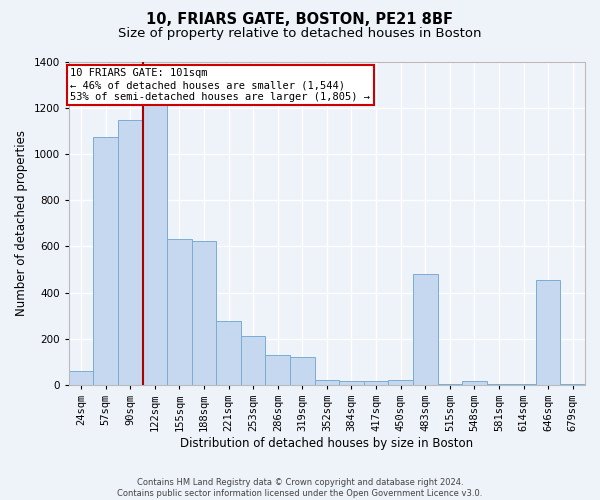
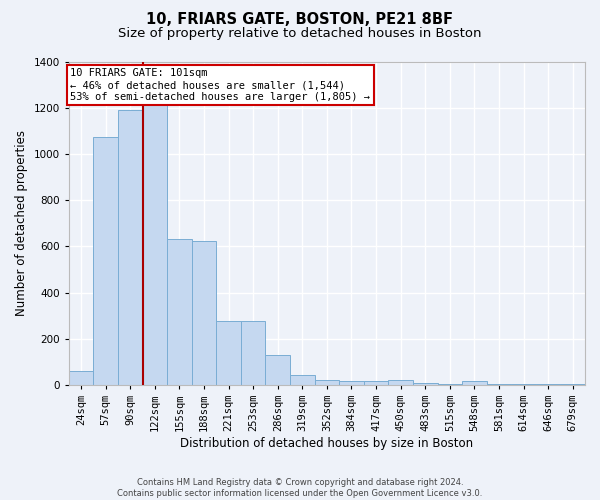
90sqm: 1145 -> 1190
253sqm: 210 -> 275
319sqm: 120 -> 42
483sqm: 480 -> 7
646sqm: 455 -> 3
